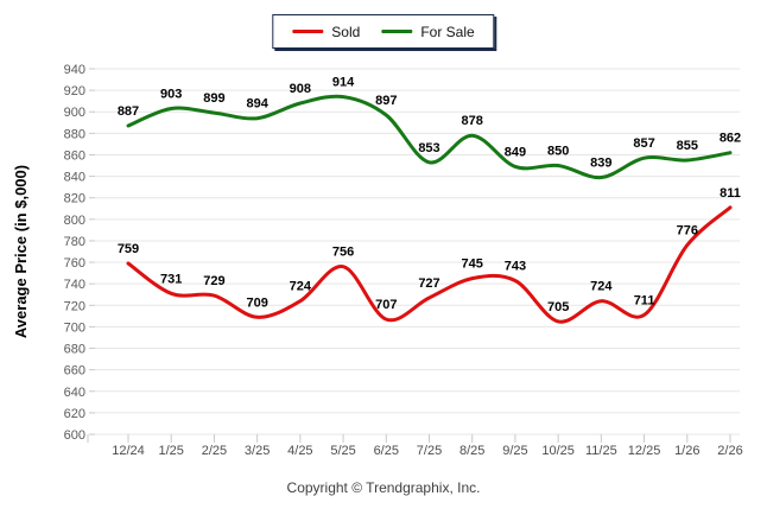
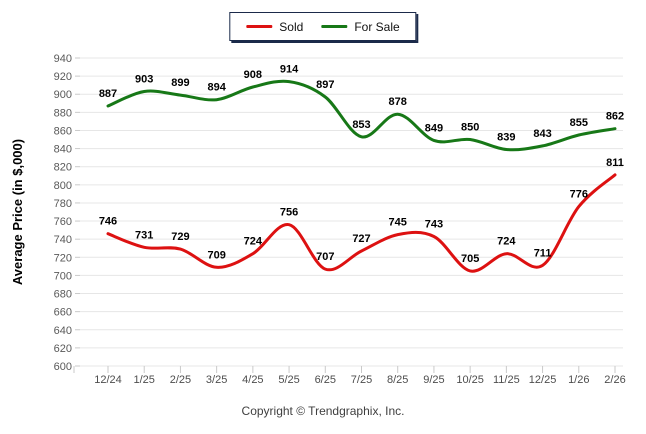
Sold/12/24: 759 -> 746
For Sale/12/25: 857 -> 843
